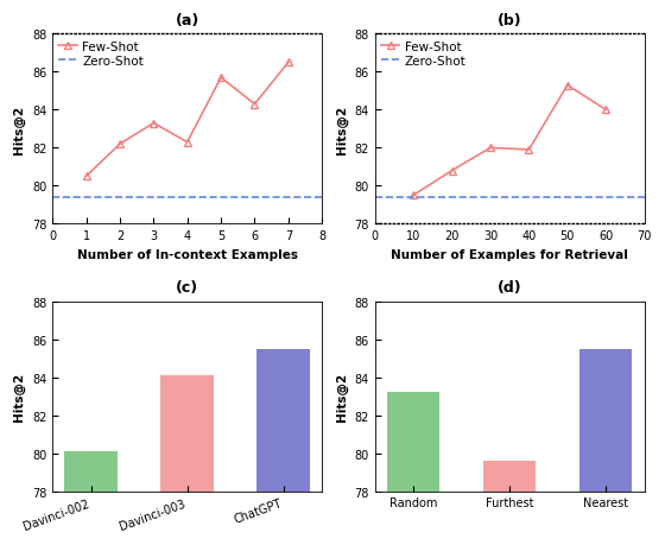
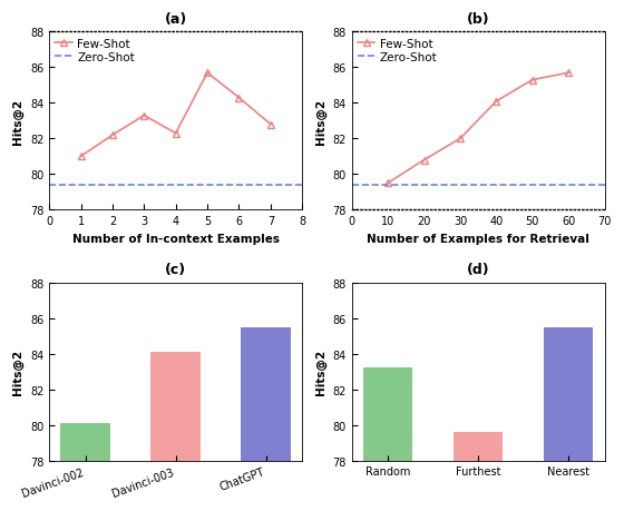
(a)/1: 80.5 -> 81.0
(a)/7: 86.5 -> 82.8
(b)/40: 81.9 -> 84.1
(b)/60: 84.0 -> 85.7
